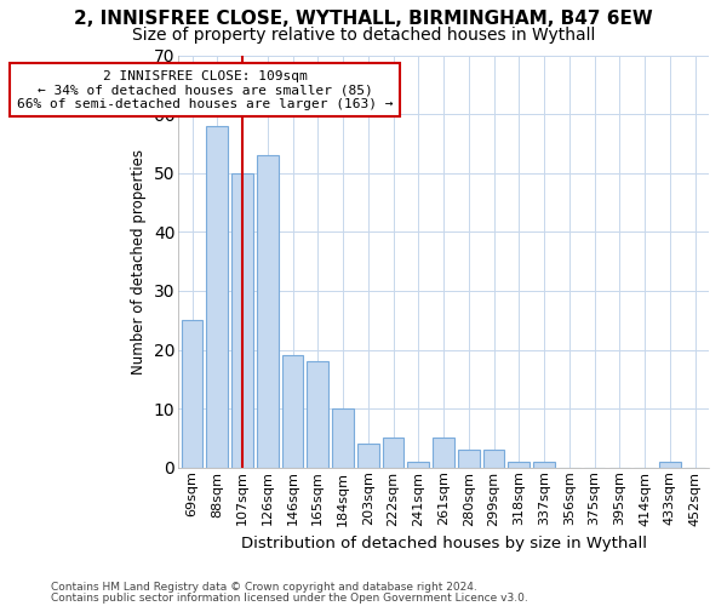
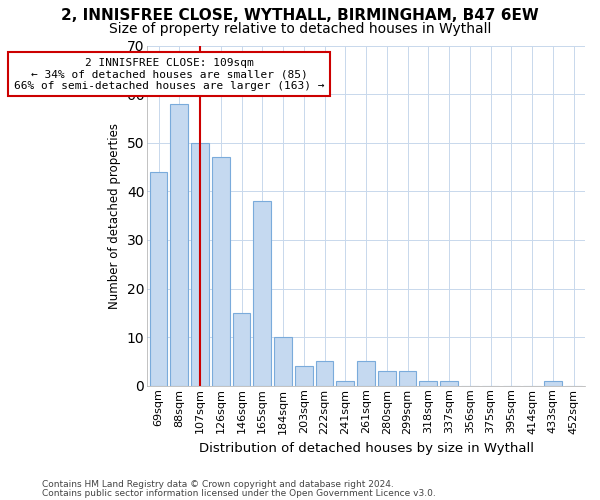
69sqm: 25 -> 44
126sqm: 53 -> 47
146sqm: 19 -> 15
165sqm: 18 -> 38
